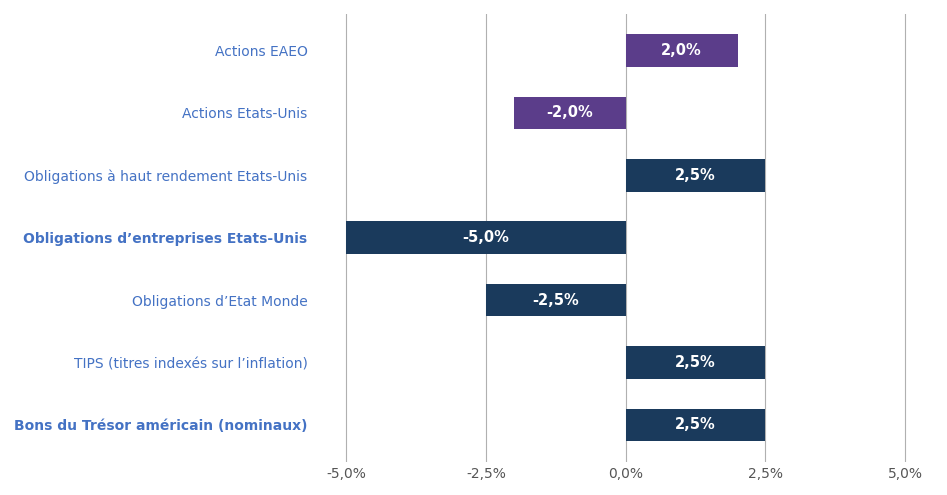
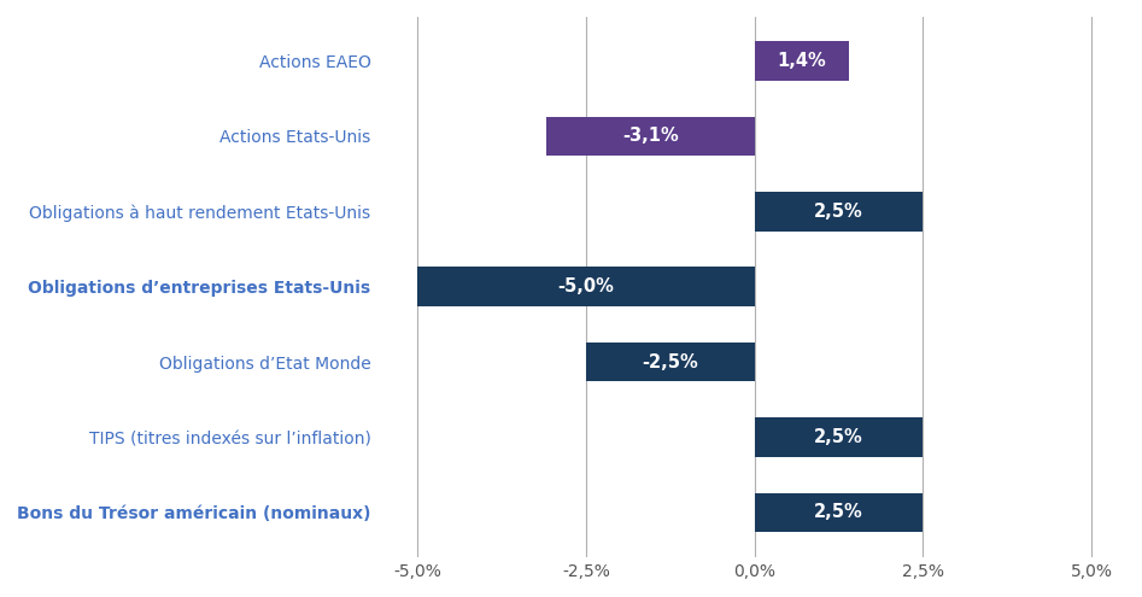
Actions EAEO: 2,0% -> 1,4%
Actions Etats-Unis: -2,0% -> -3,1%
